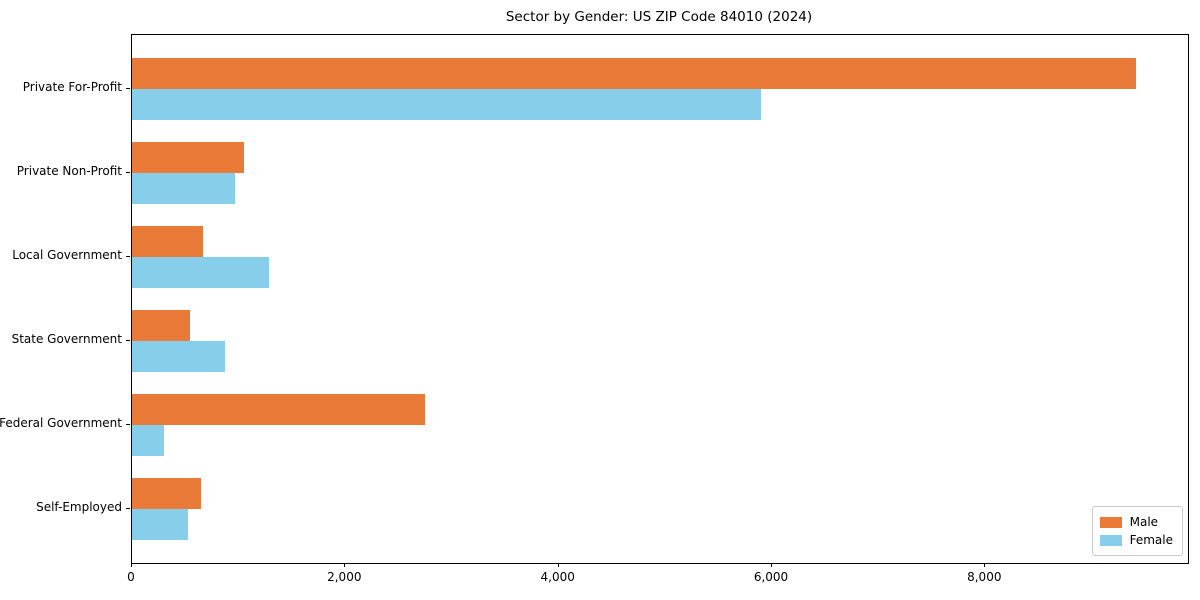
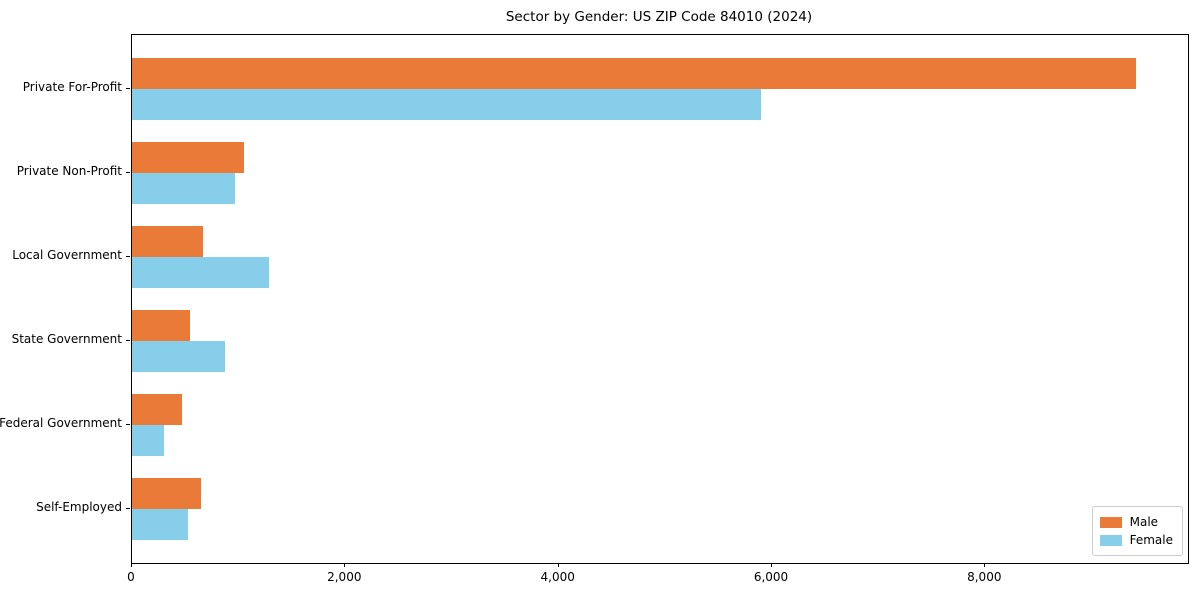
Male/Federal Government: 2750 -> 470
